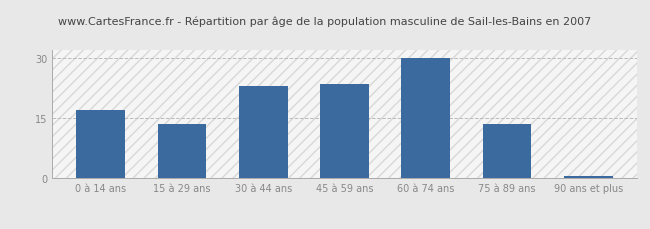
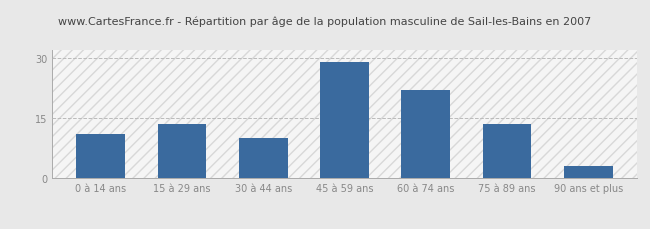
0 à 14 ans: 17.0 -> 11.0
30 à 44 ans: 23.0 -> 10.0
45 à 59 ans: 23.5 -> 29.0
60 à 74 ans: 30.0 -> 22.0
90 ans et plus: 0.5 -> 3.0
